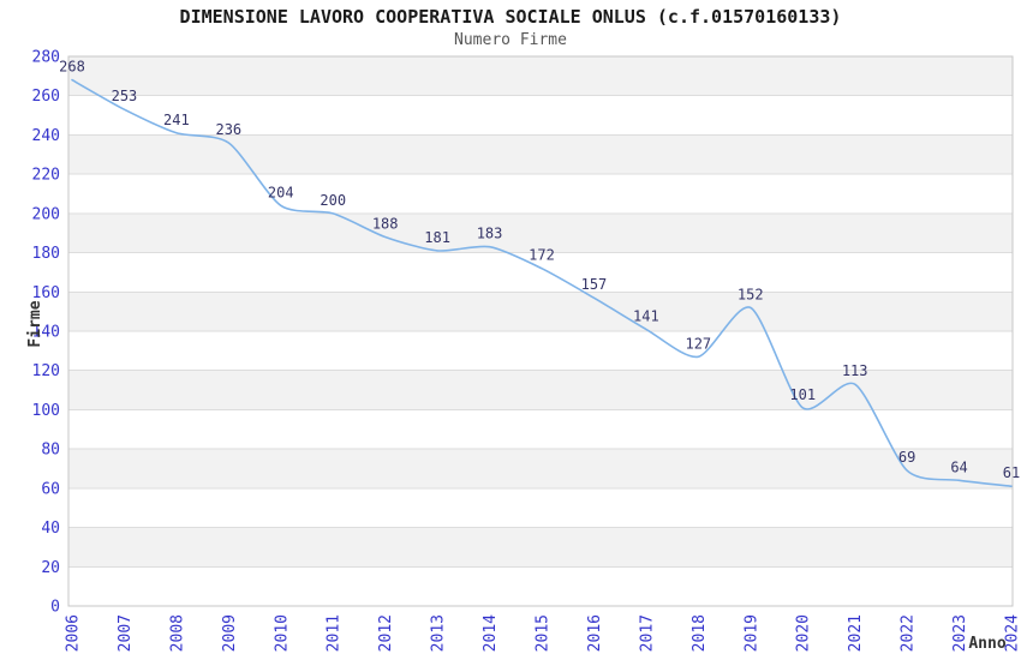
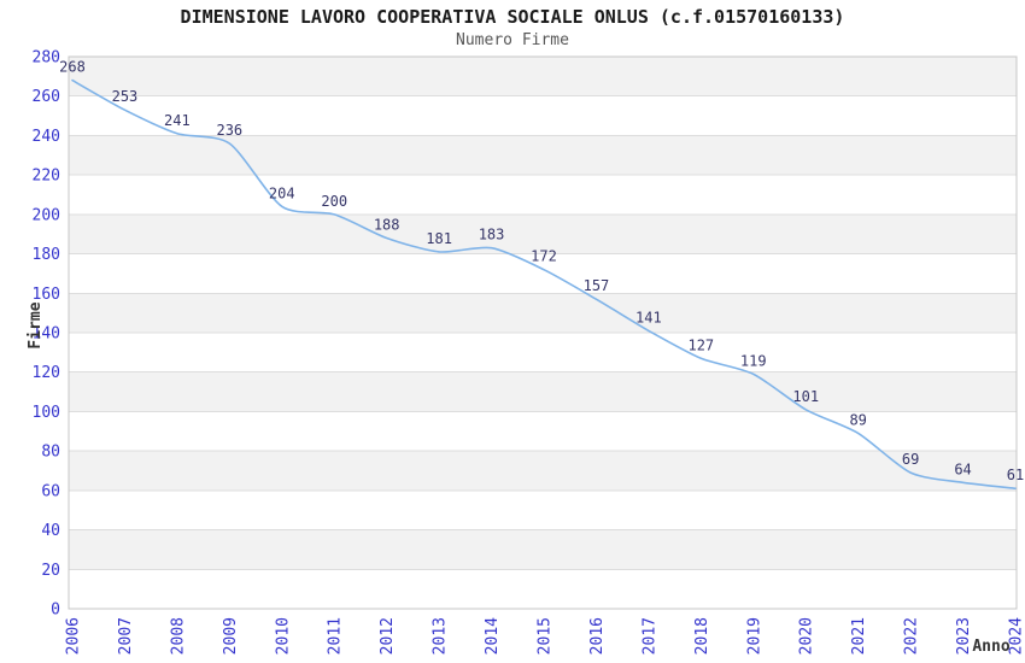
2019: 152 -> 119
2021: 113 -> 89
